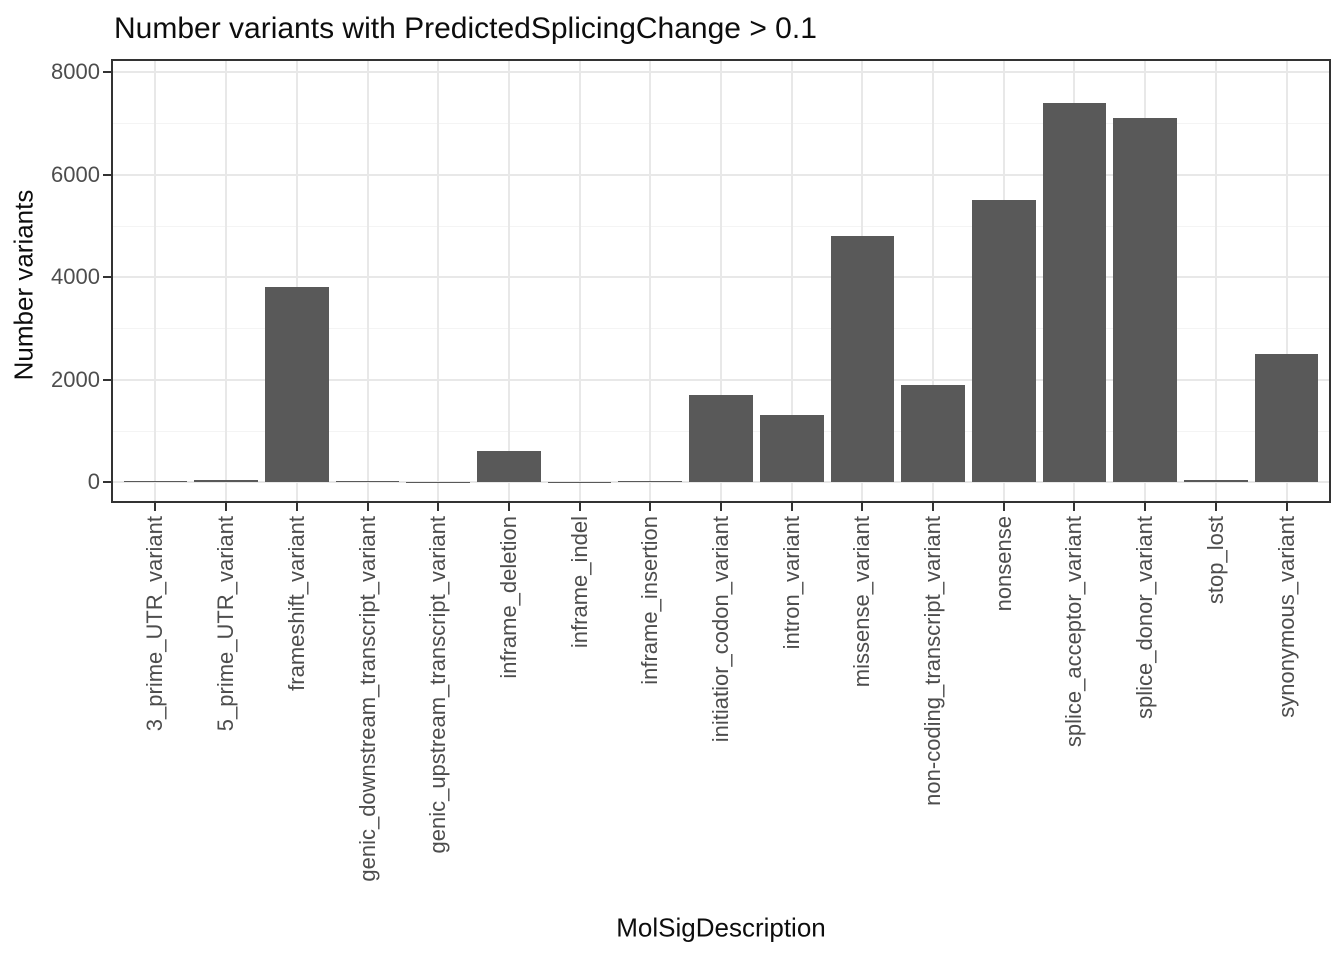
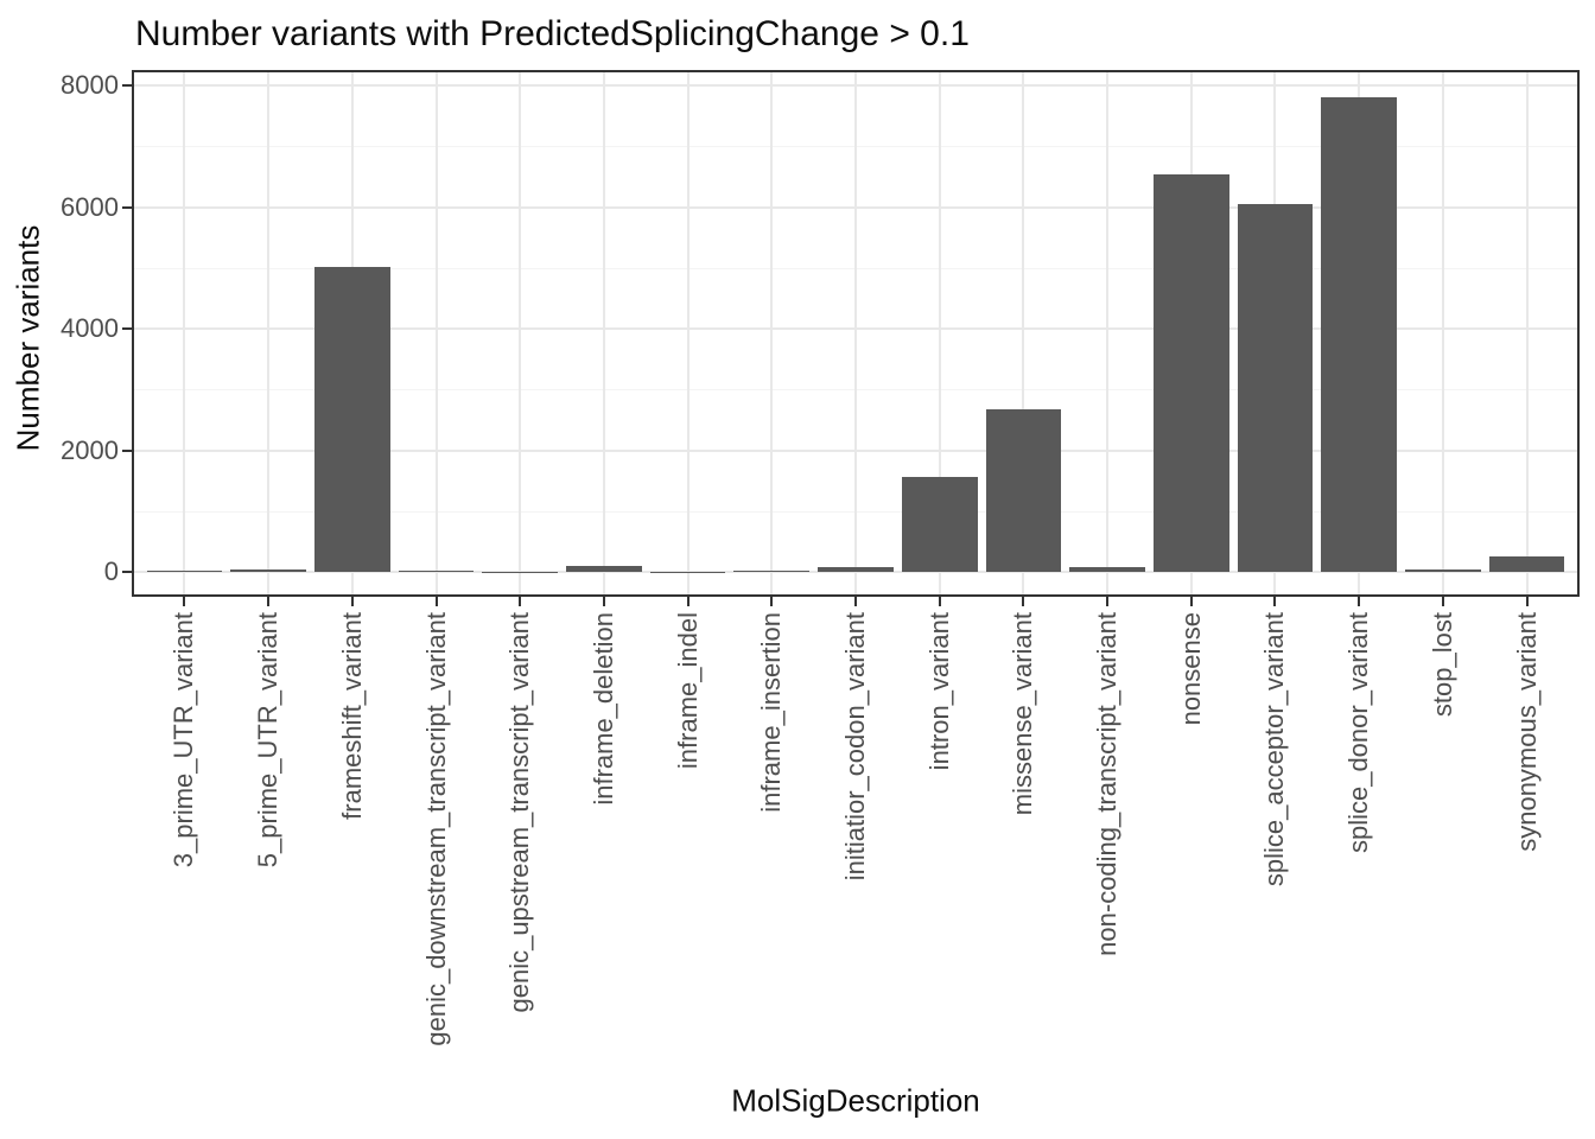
frameshift_variant: 3800 -> 5000
inframe_deletion: 600 -> 100
initiatior_codon_variant: 1700 -> 100
intron_variant: 1300 -> 1600
missense_variant: 4800 -> 2700
non-coding_transcript_variant: 1900 -> 100
nonsense: 5500 -> 6500
splice_acceptor_variant: 7400 -> 6000
splice_donor_variant: 7100 -> 7800
synonymous_variant: 2500 -> 200
